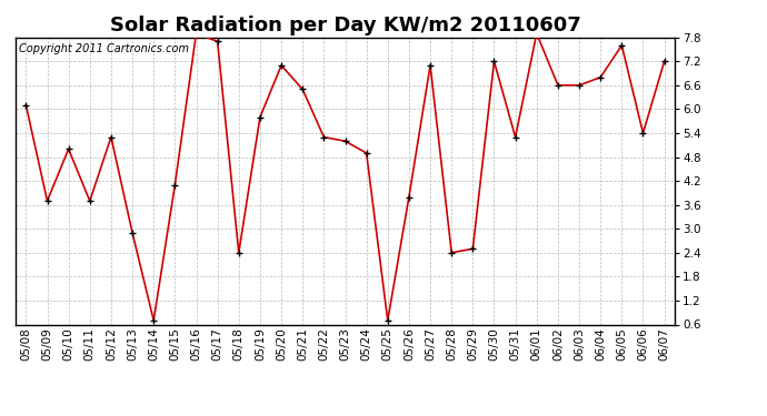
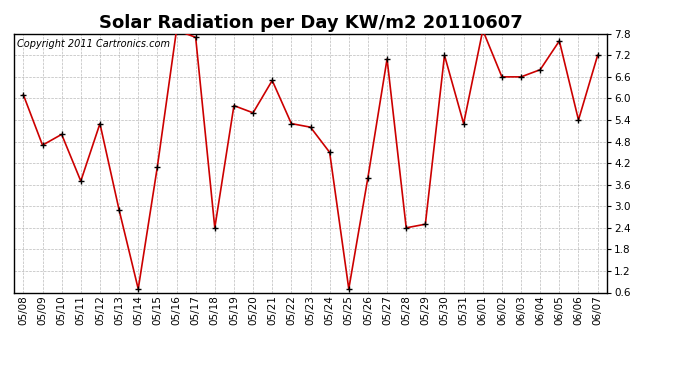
05/09: 3.7 -> 4.7
05/20: 7.1 -> 5.6
05/24: 4.9 -> 4.5
